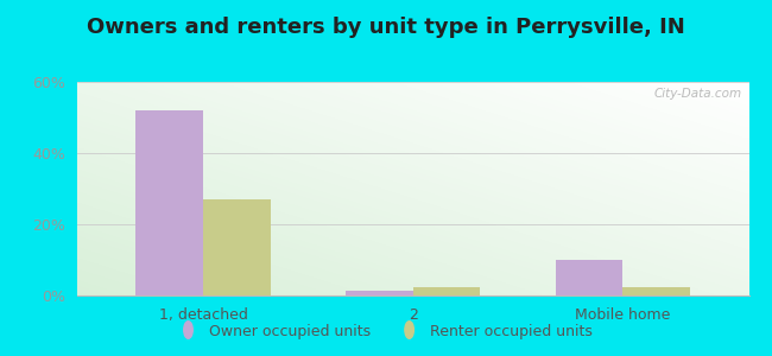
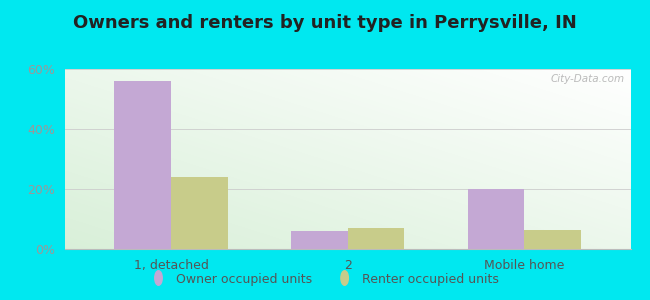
Owner occupied units/1, detached: 52.0% -> 56.0%
Renter occupied units/1, detached: 27.0% -> 24.0%
Owner occupied units/2: 1.5% -> 6.0%
Renter occupied units/2: 2.5% -> 7.0%
Owner occupied units/Mobile home: 10.0% -> 20.0%
Renter occupied units/Mobile home: 2.2% -> 6.5%
